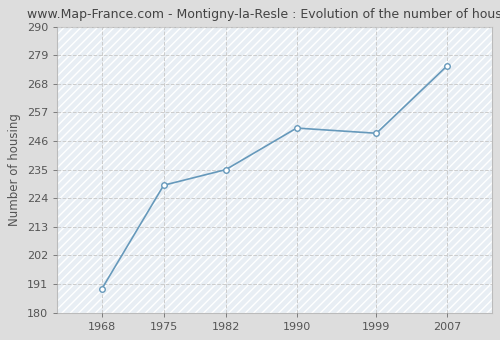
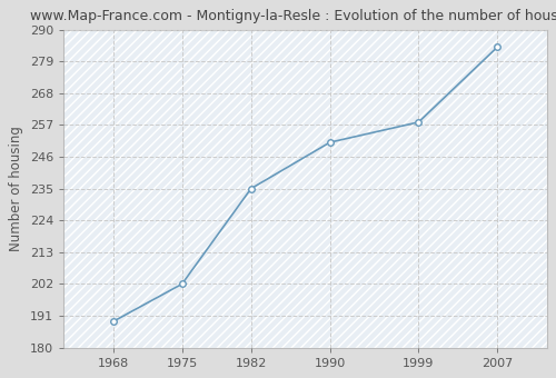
1975: 229 -> 202
1999: 249 -> 258
2007: 275 -> 284
